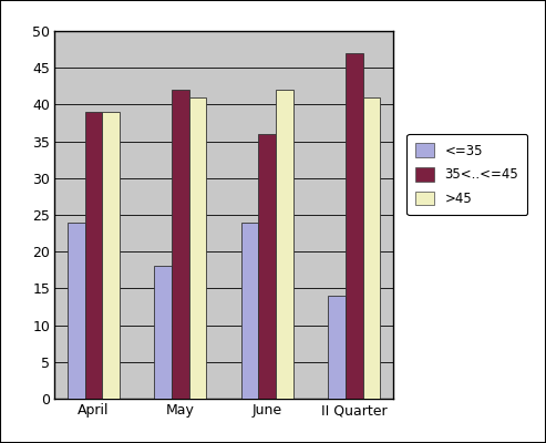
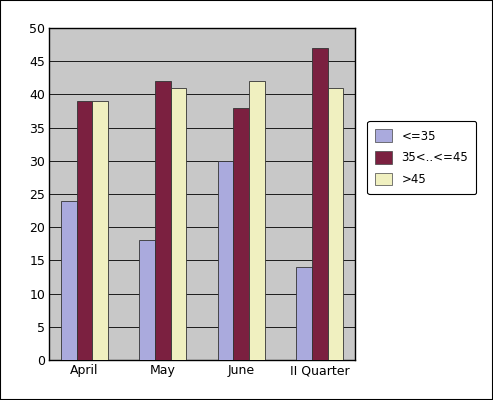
<=35/June: 24 -> 30
35<..<=45/June: 36 -> 38
